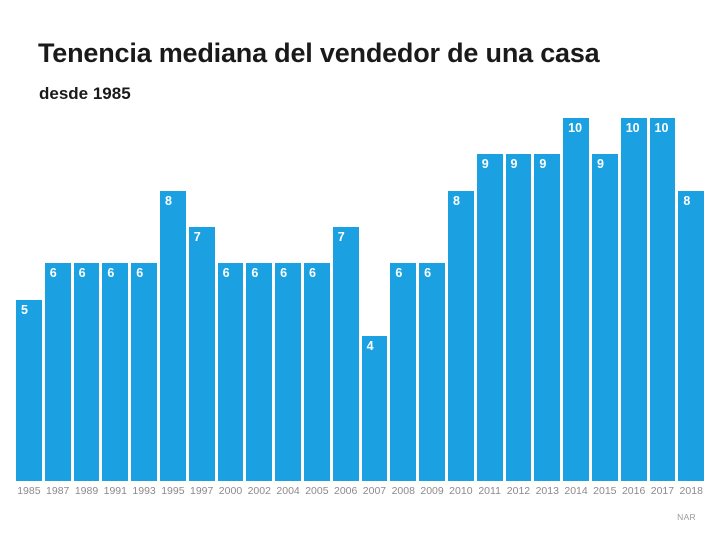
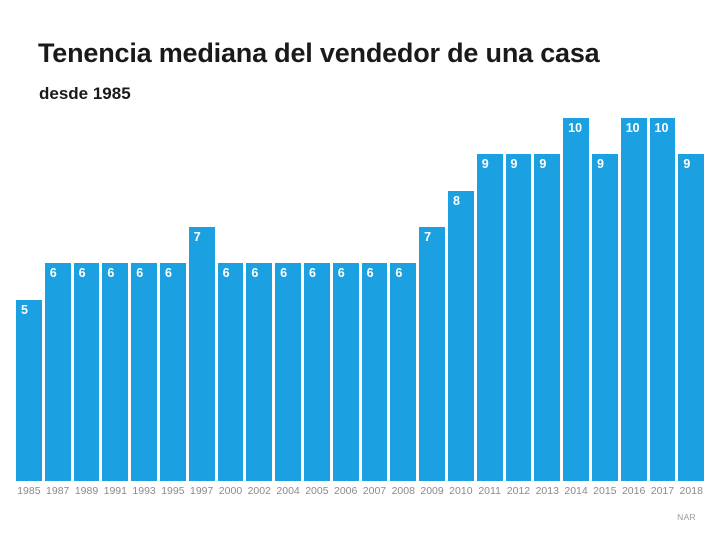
1995: 8 -> 6
2006: 7 -> 6
2007: 4 -> 6
2009: 6 -> 7
2018: 8 -> 9
